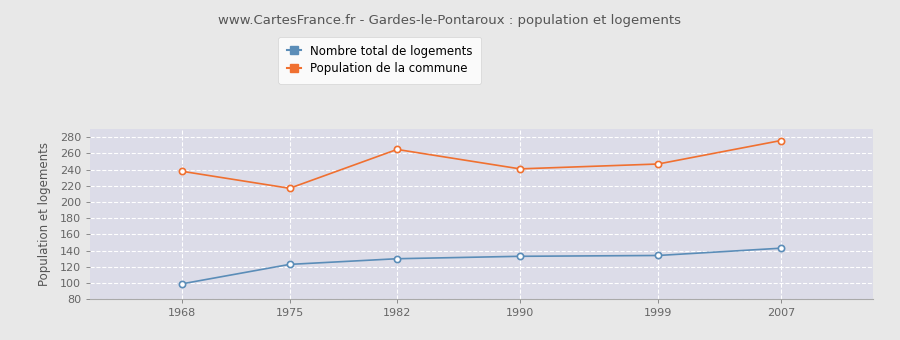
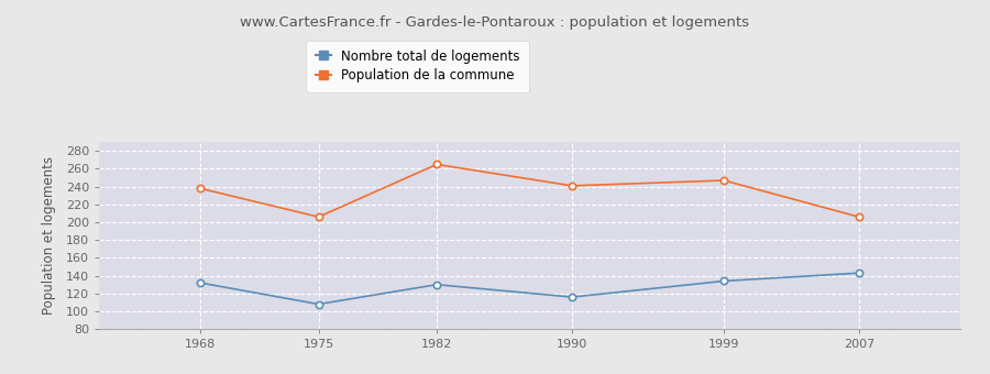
Nombre total de logements/1968: 99 -> 132
Nombre total de logements/1975: 123 -> 108
Population de la commune/1975: 217 -> 206
Nombre total de logements/1990: 133 -> 116
Population de la commune/2007: 276 -> 206
